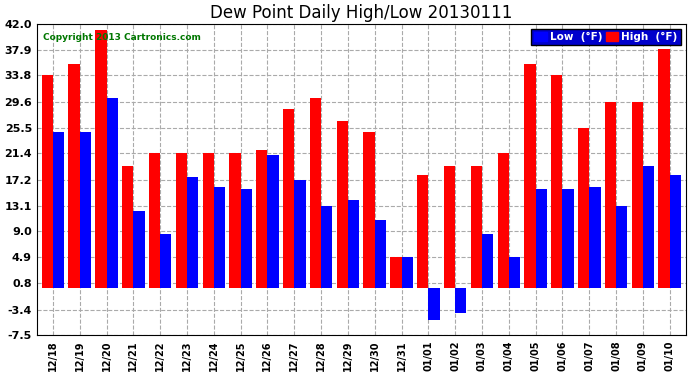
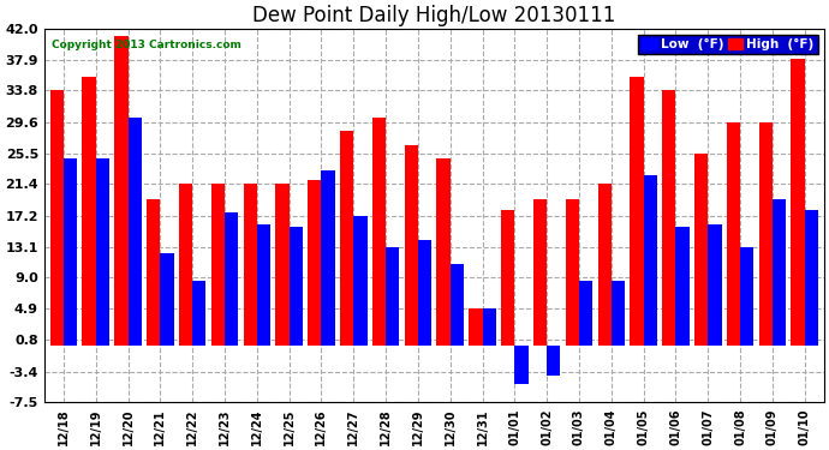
Low (°F)/12/26: 21.2 -> 23.2
Low (°F)/01/04: 4.9 -> 8.6
Low (°F)/01/05: 15.8 -> 22.6
